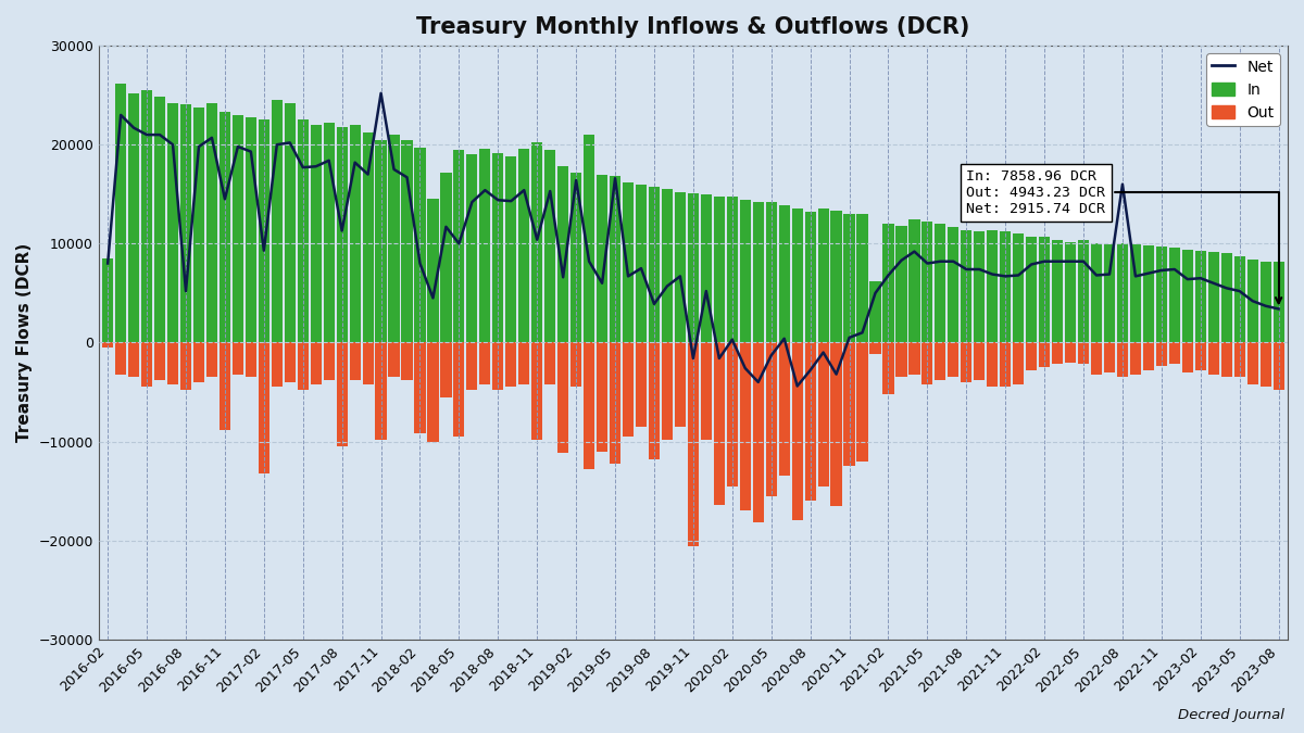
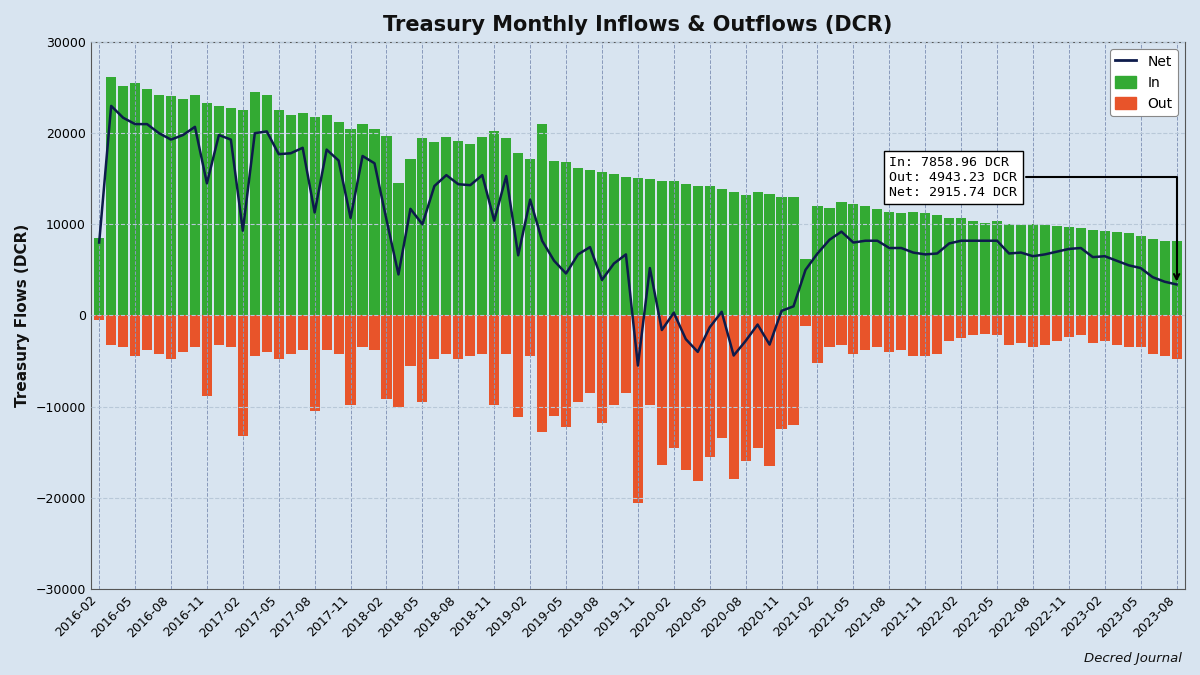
Net/2016-08: 5200 -> 19300
Net/2017-11: 25200 -> 10700
Net/2018-02: 8000 -> 10500
Net/2019-02: 16400 -> 12700
Net/2019-05: 16600 -> 4600
Net/2019-11: -1600 -> -5500
Net/2022-08: 16000 -> 6500
